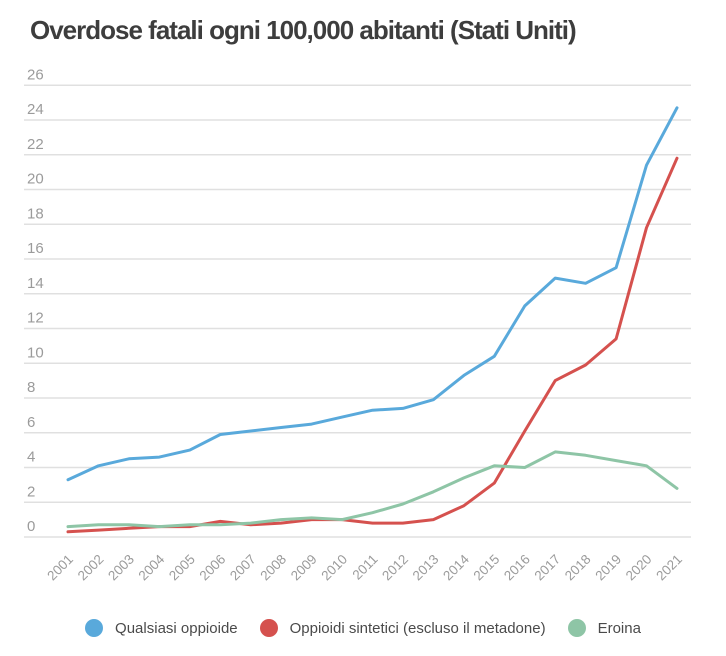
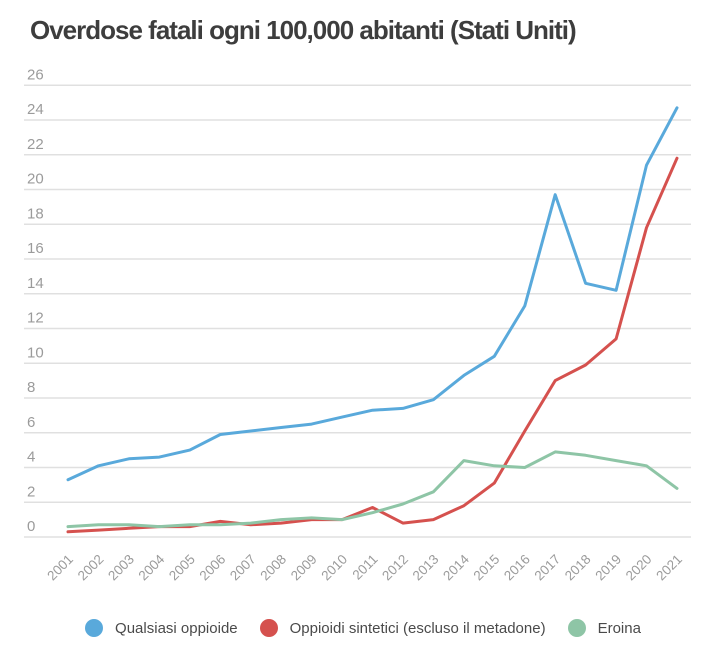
Oppioidi sintetici (escluso il metadone)/2011: 0.8 -> 1.7
Eroina/2014: 3.4 -> 4.4
Qualsiasi oppioide/2017: 14.9 -> 19.7
Qualsiasi oppioide/2019: 15.5 -> 14.2
